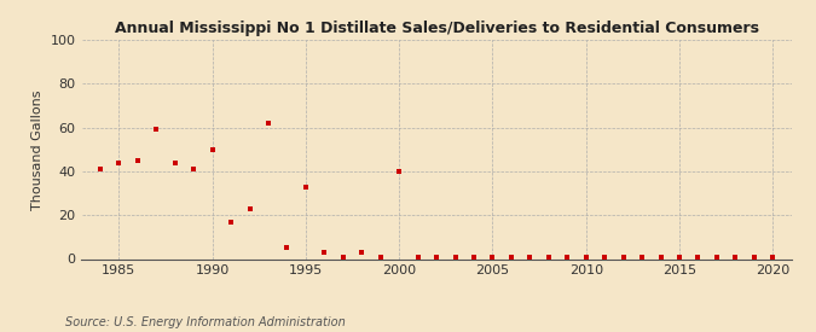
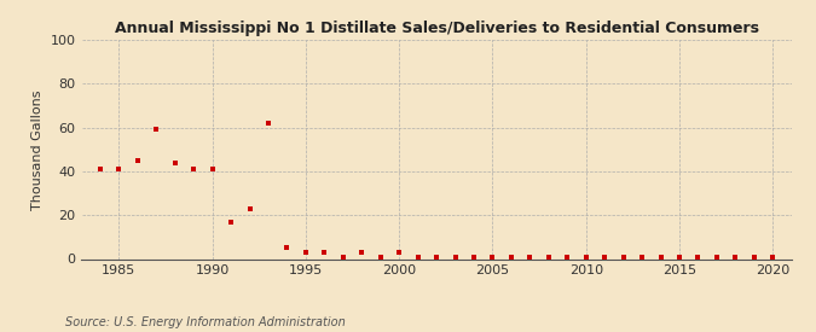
1985: 44 -> 41
1990: 50 -> 41
1995: 33 -> 3
2000: 40 -> 3
